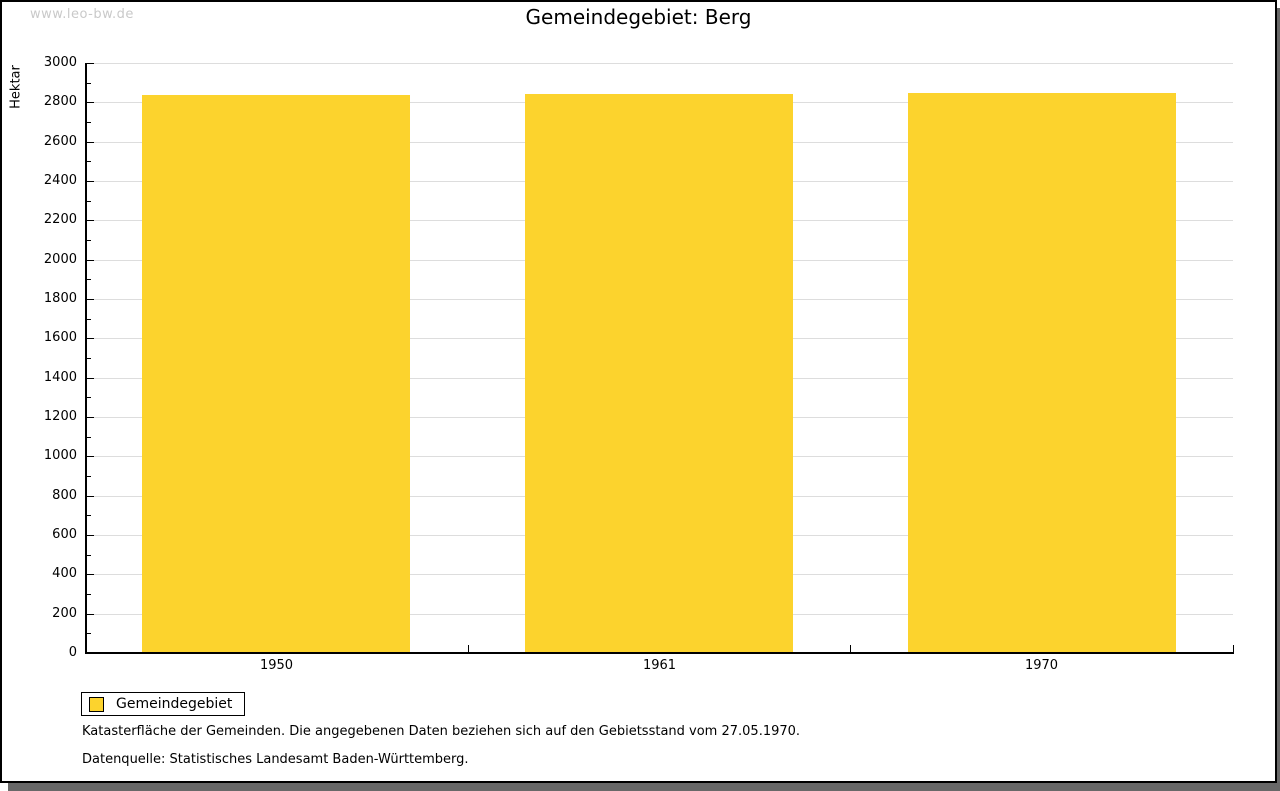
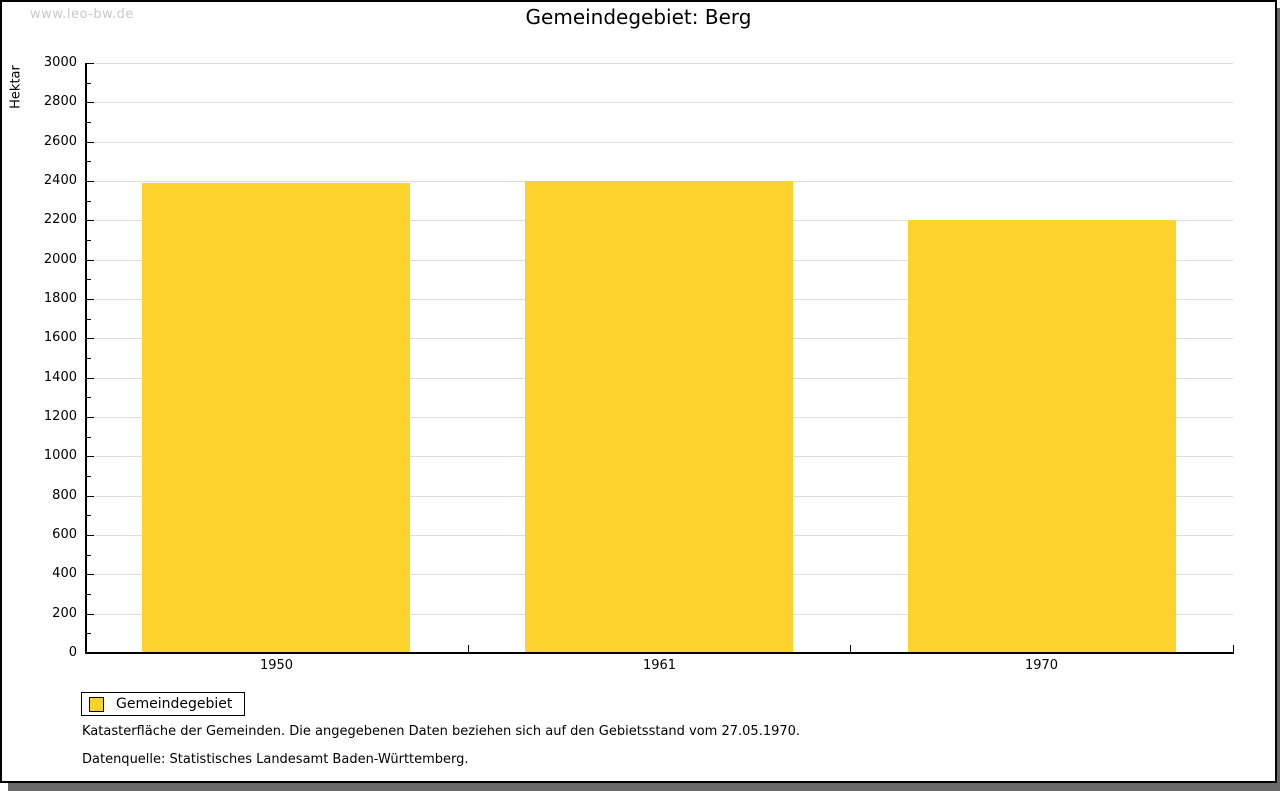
1950: 2840 -> 2390
1961: 2840 -> 2400
1970: 2850 -> 2200
